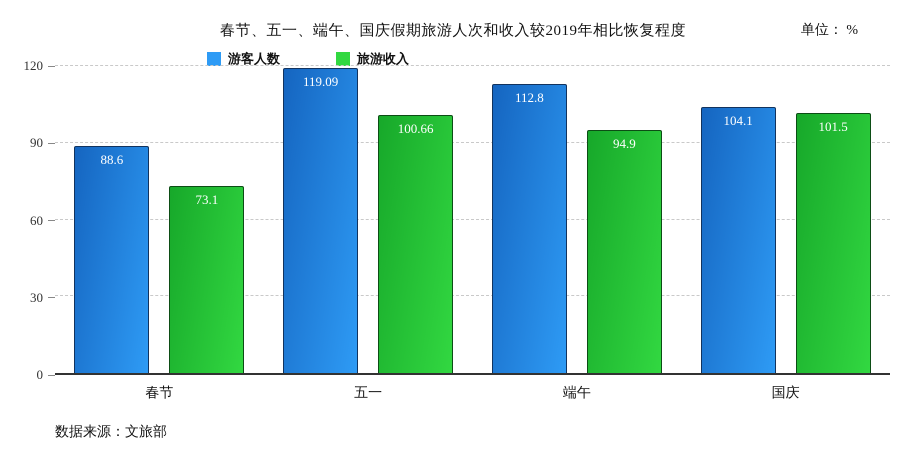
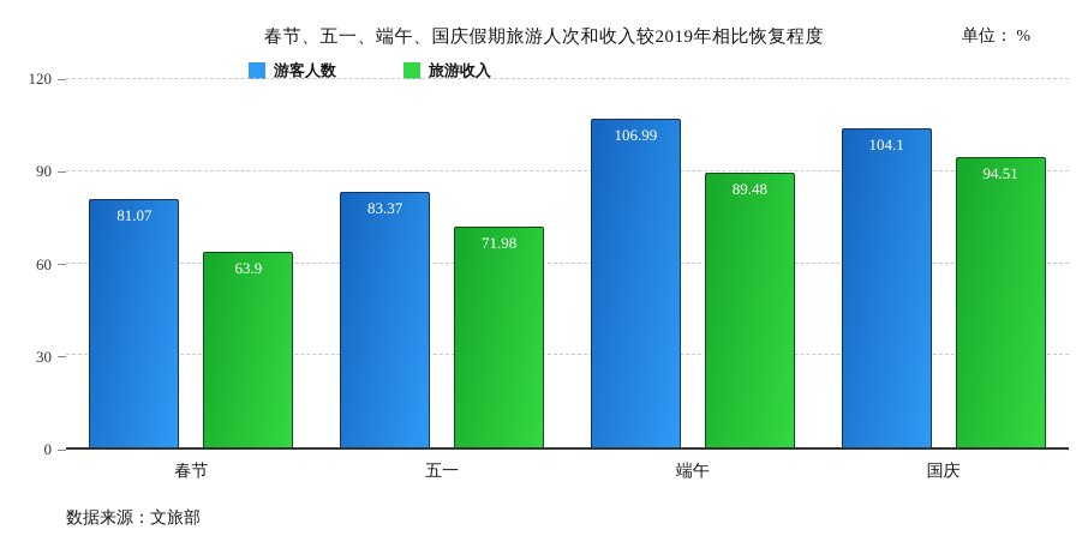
游客人数/春节: 88.6 -> 81.07
旅游收入/春节: 73.1 -> 63.9
游客人数/五一: 119.09 -> 83.37
旅游收入/五一: 100.66 -> 71.98
游客人数/端午: 112.8 -> 106.99
旅游收入/端午: 94.9 -> 89.48
旅游收入/国庆: 101.5 -> 94.51
